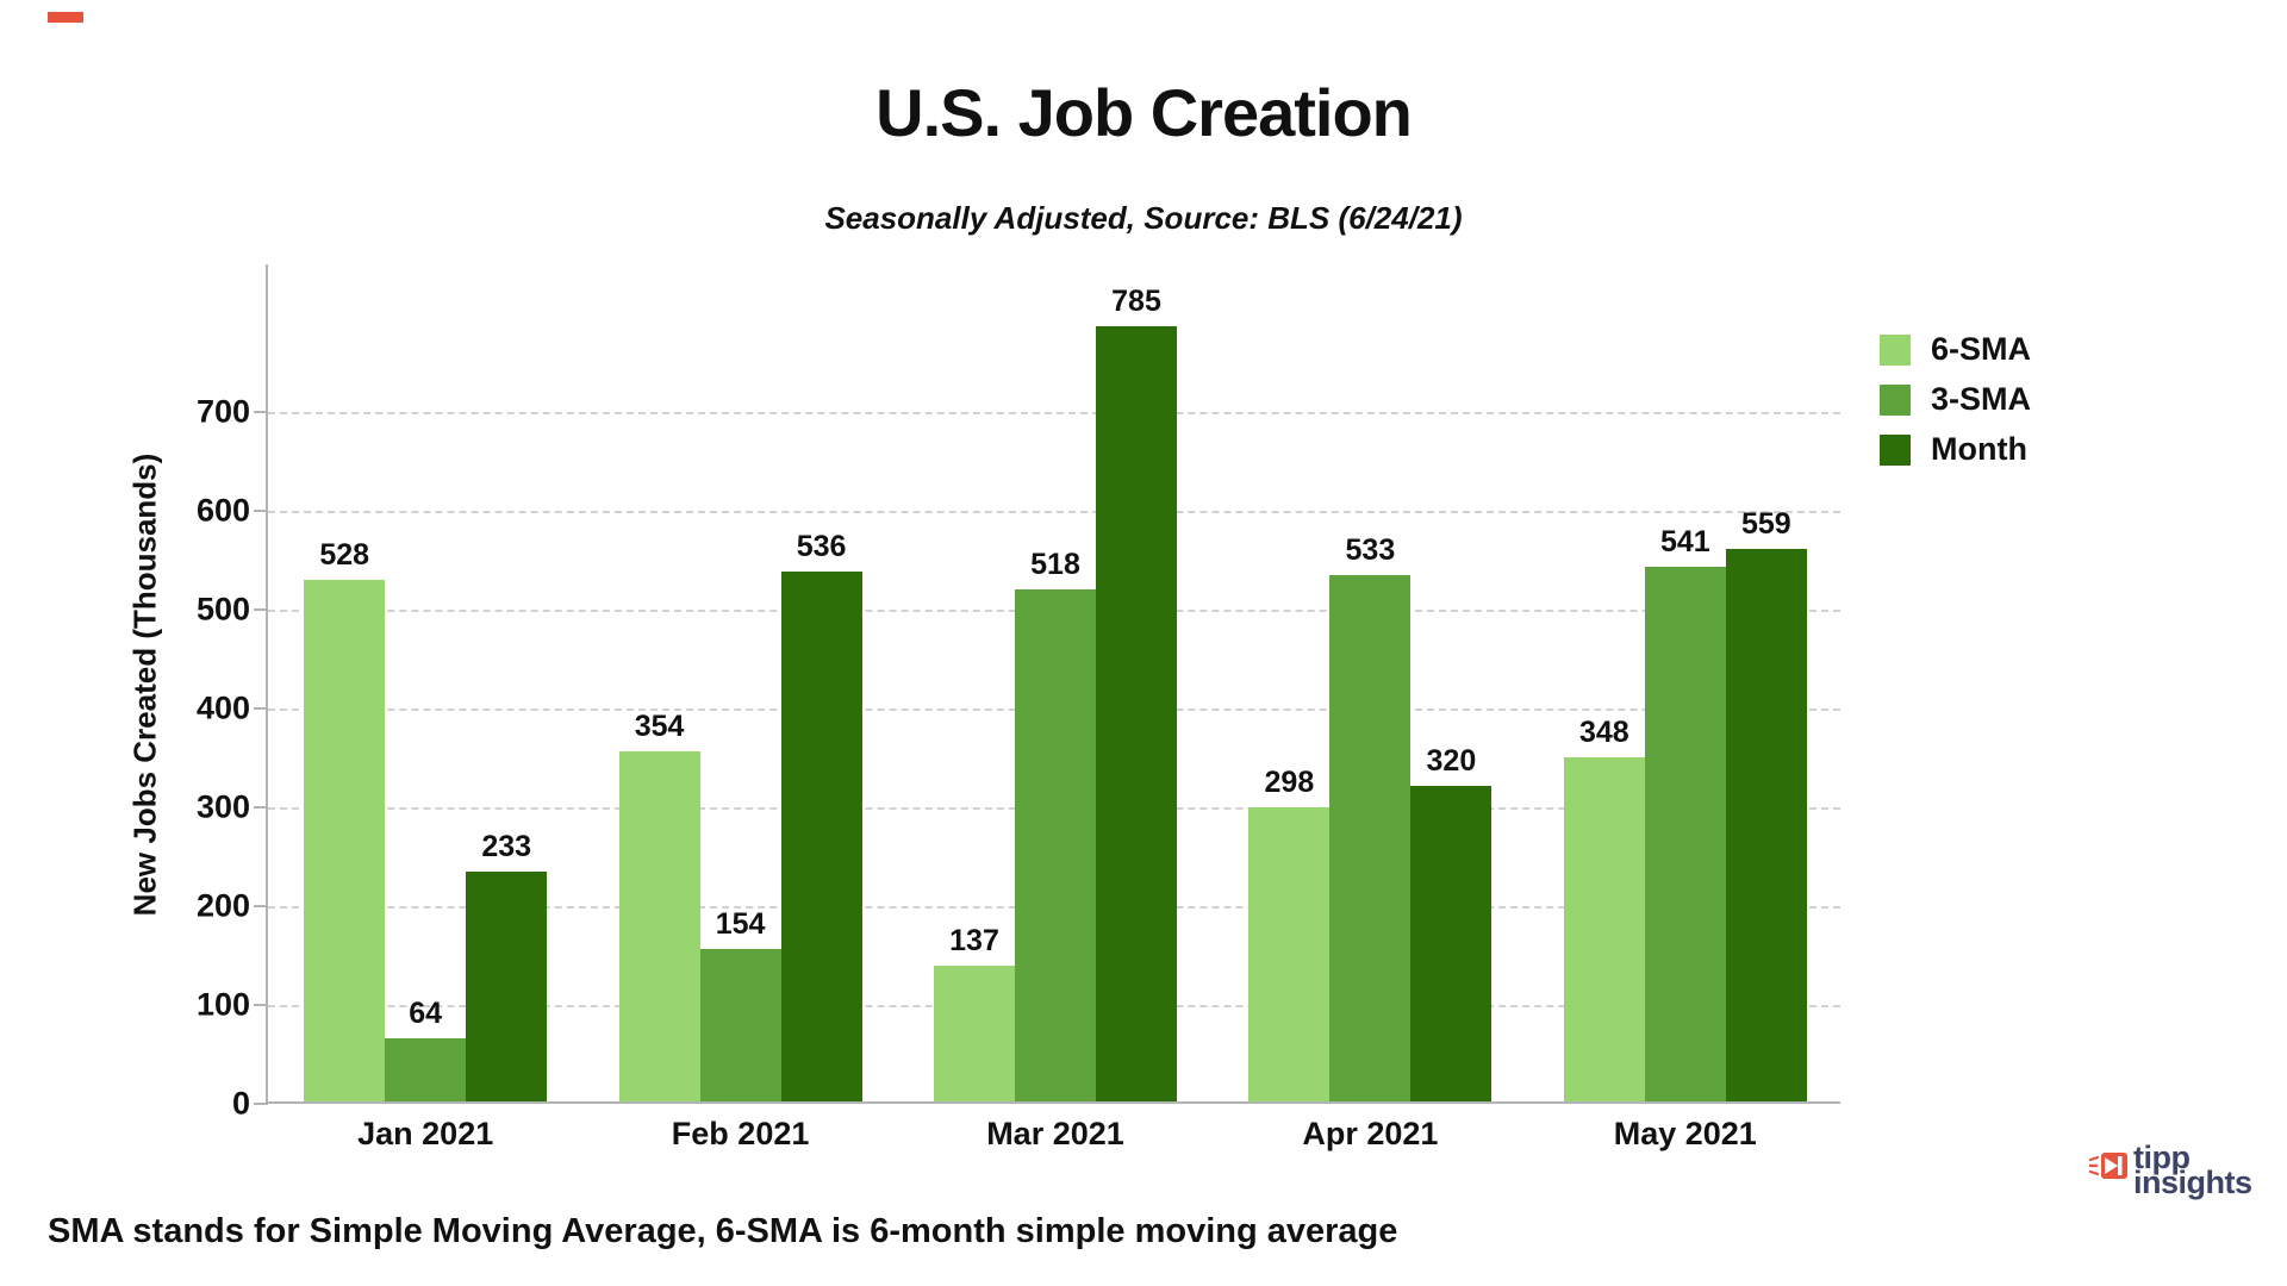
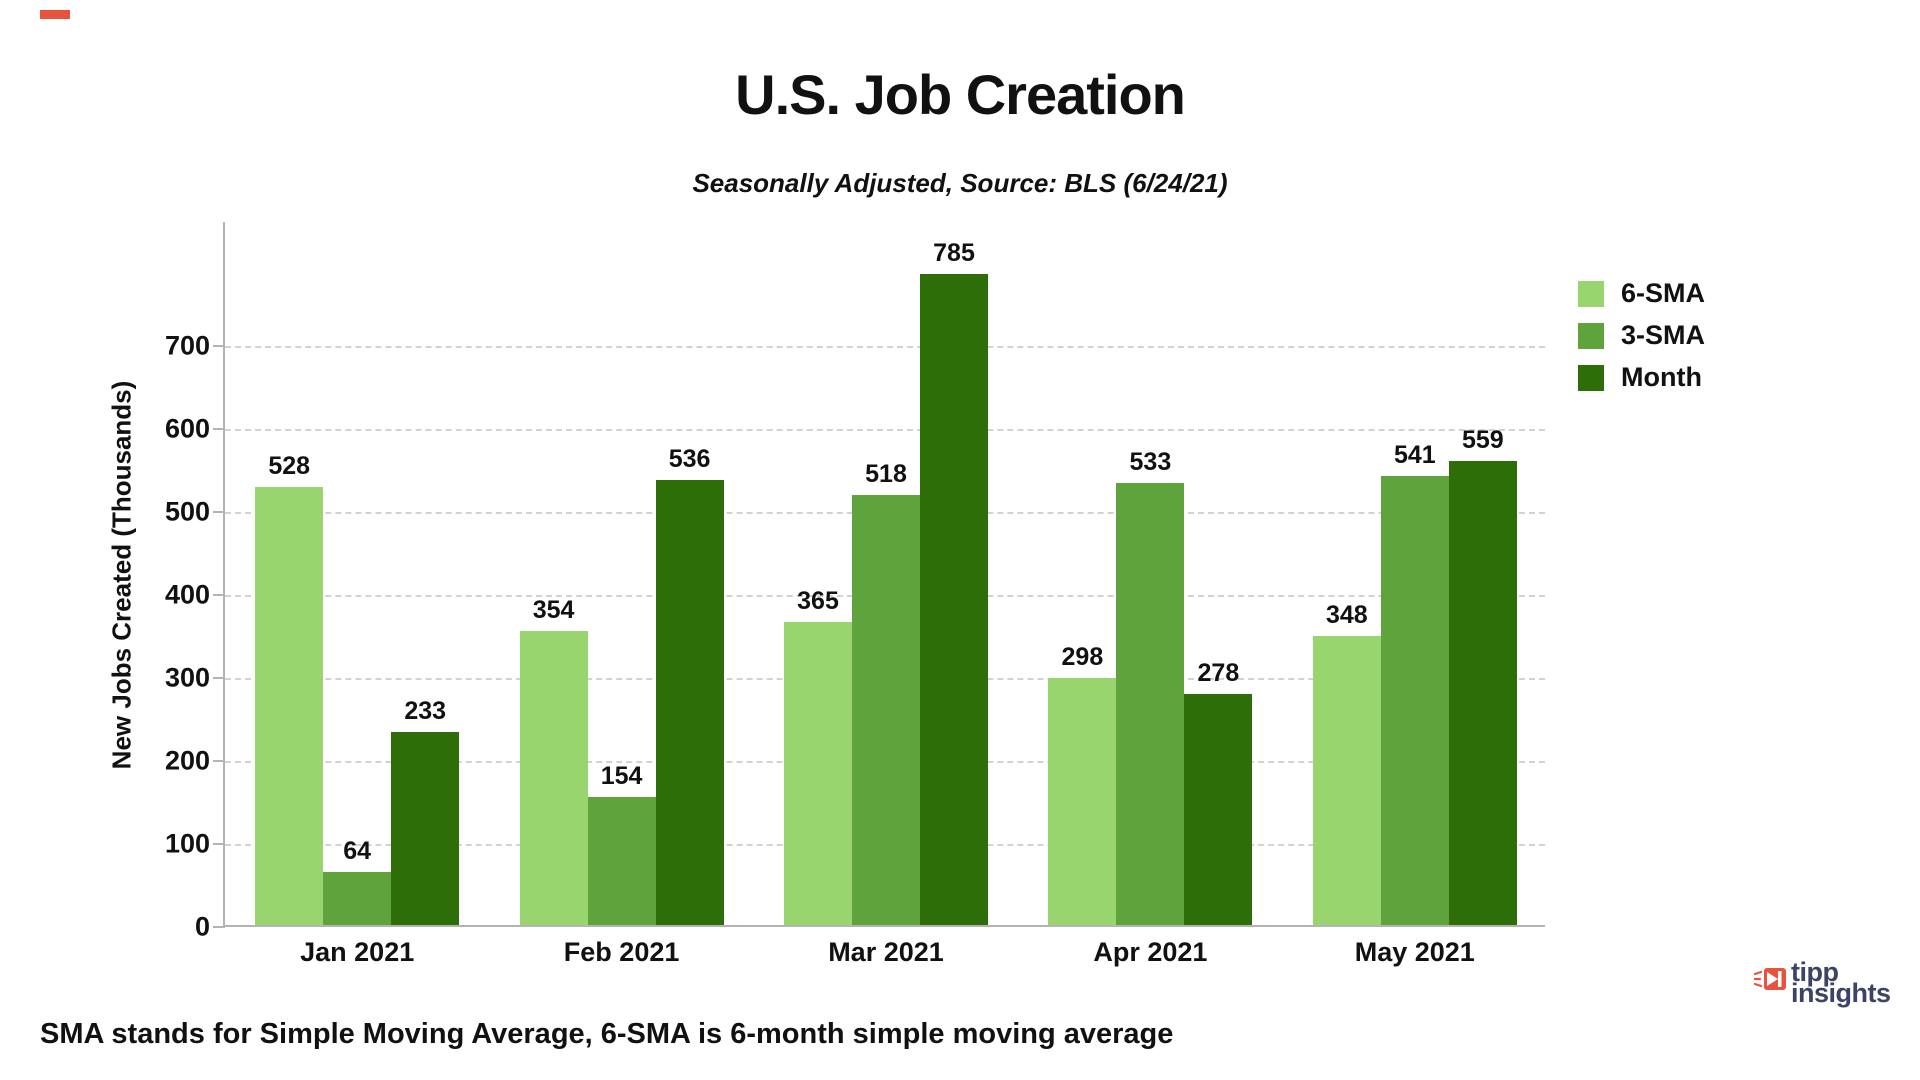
6-SMA/Mar 2021: 137 -> 365
Month/Apr 2021: 320 -> 278
